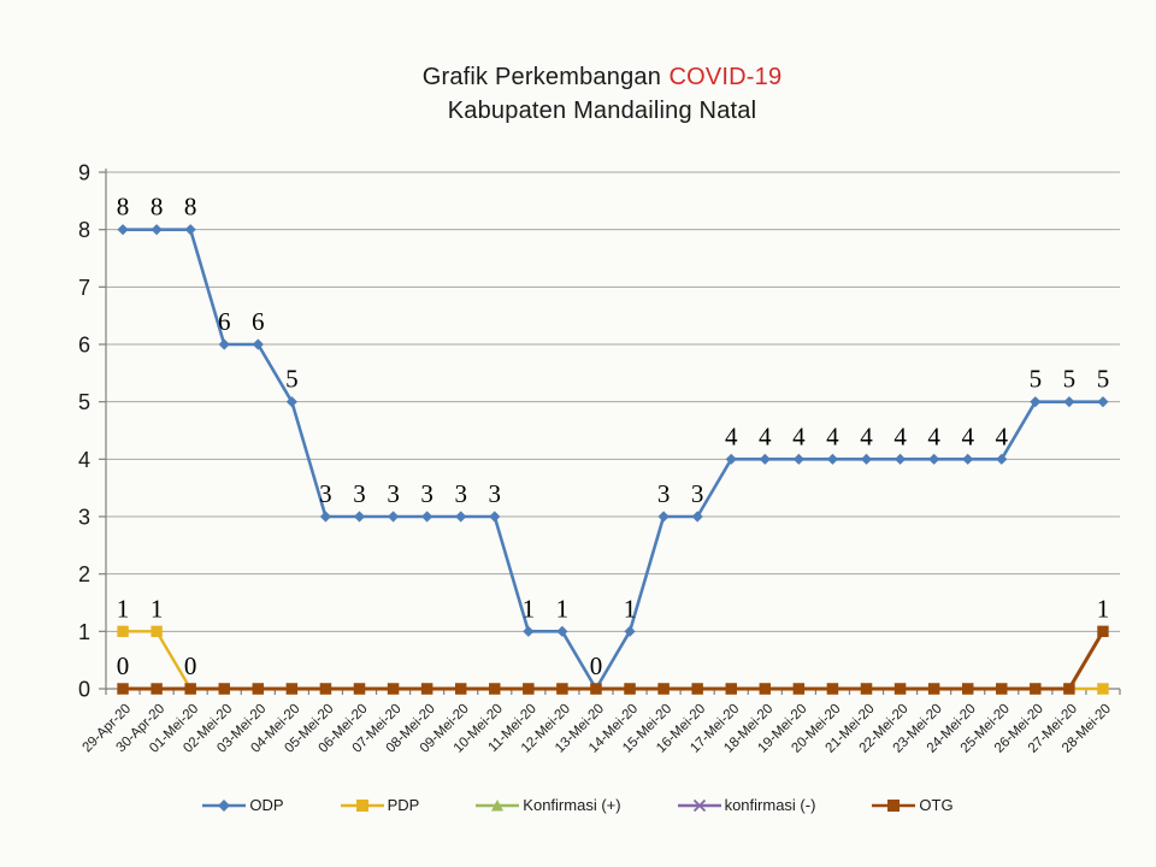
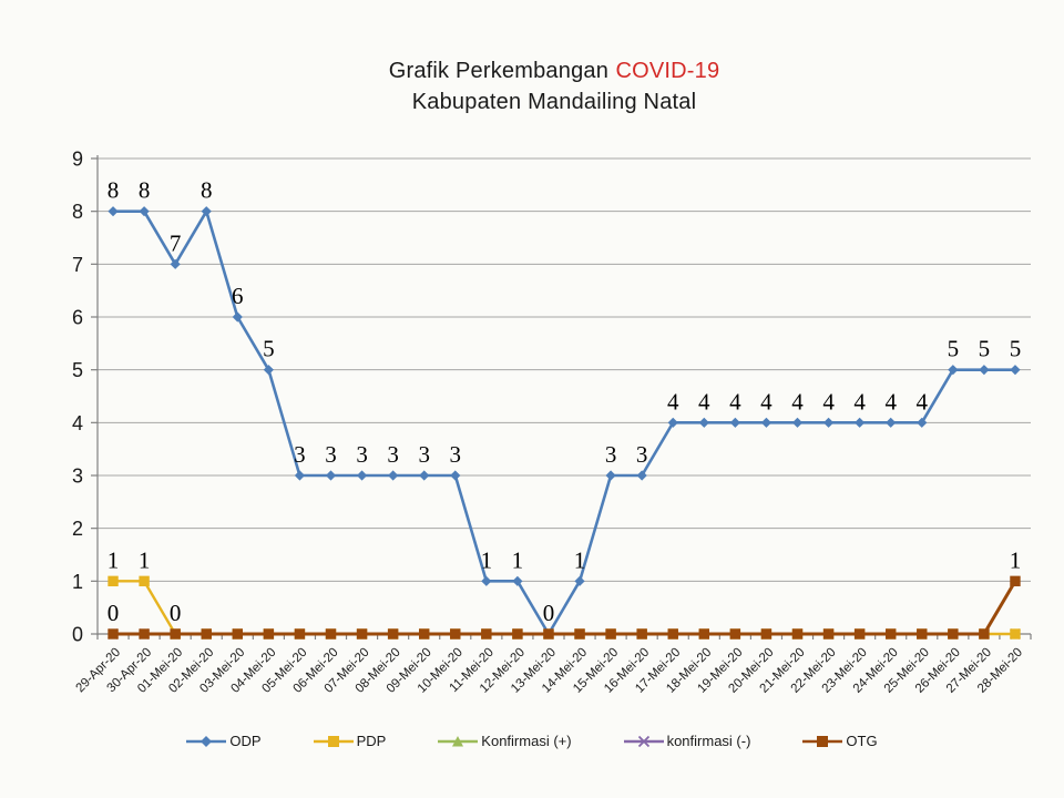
ODP/01-Mei-20: 8 -> 7
ODP/02-Mei-20: 6 -> 8
